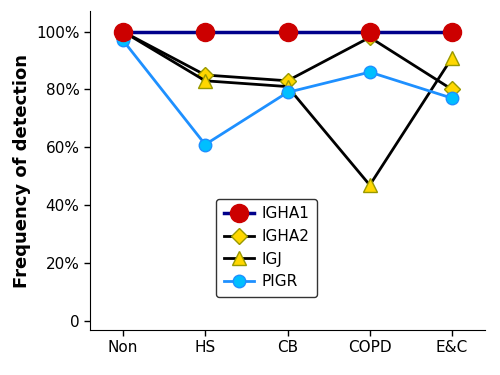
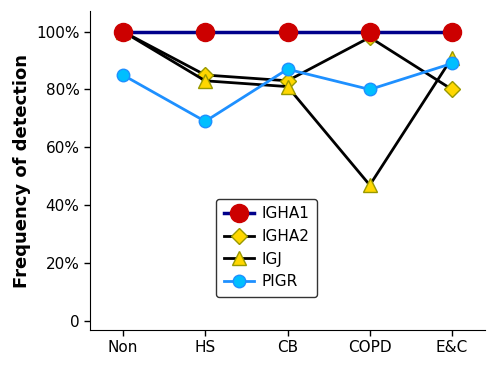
PIGR/Non: 97% -> 85%
PIGR/HS: 61% -> 69%
PIGR/CB: 79% -> 87%
PIGR/COPD: 86% -> 80%
PIGR/E&C: 77% -> 89%
